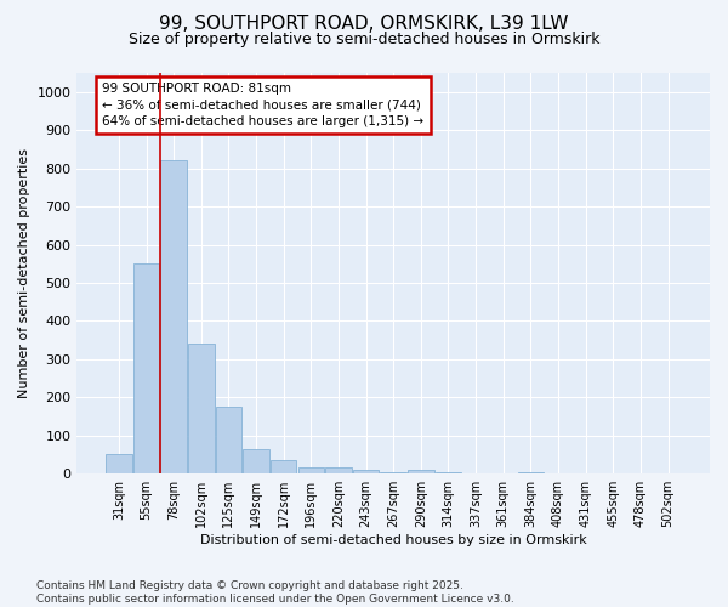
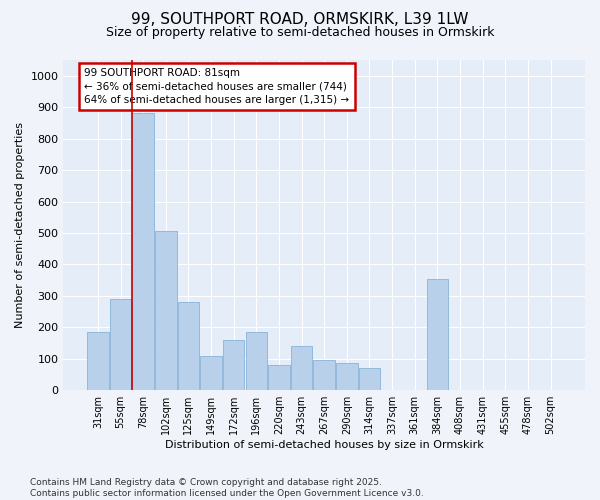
31sqm: 50 -> 185
55sqm: 550 -> 290
78sqm: 820 -> 880
102sqm: 340 -> 505
125sqm: 175 -> 280
149sqm: 65 -> 110
172sqm: 35 -> 160
196sqm: 15 -> 185
220sqm: 15 -> 80
243sqm: 10 -> 140
267sqm: 5 -> 95
290sqm: 10 -> 85
314sqm: 5 -> 70
384sqm: 5 -> 355
